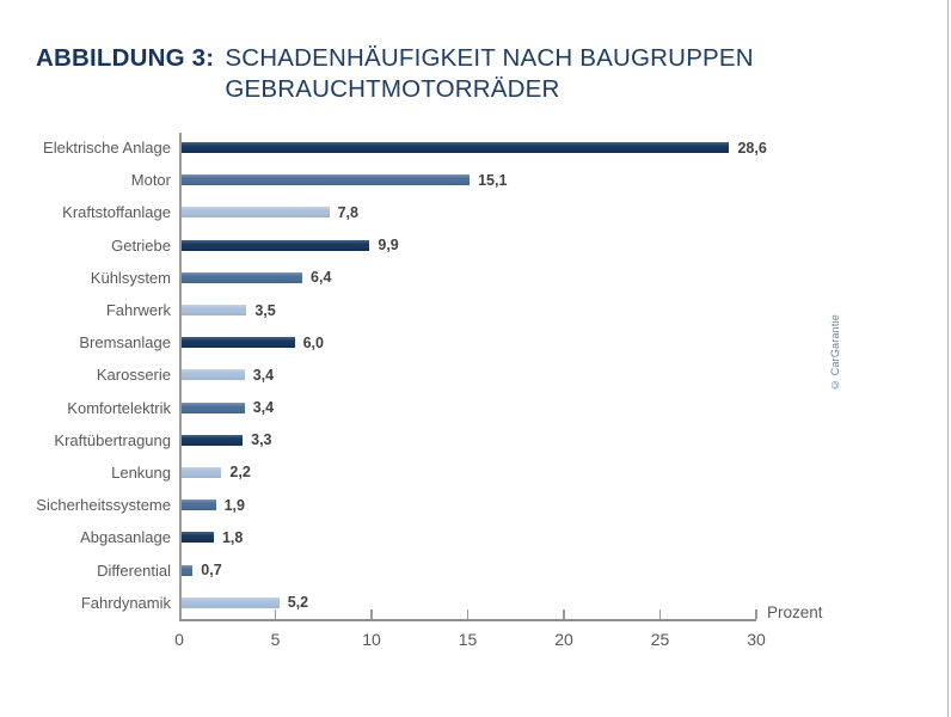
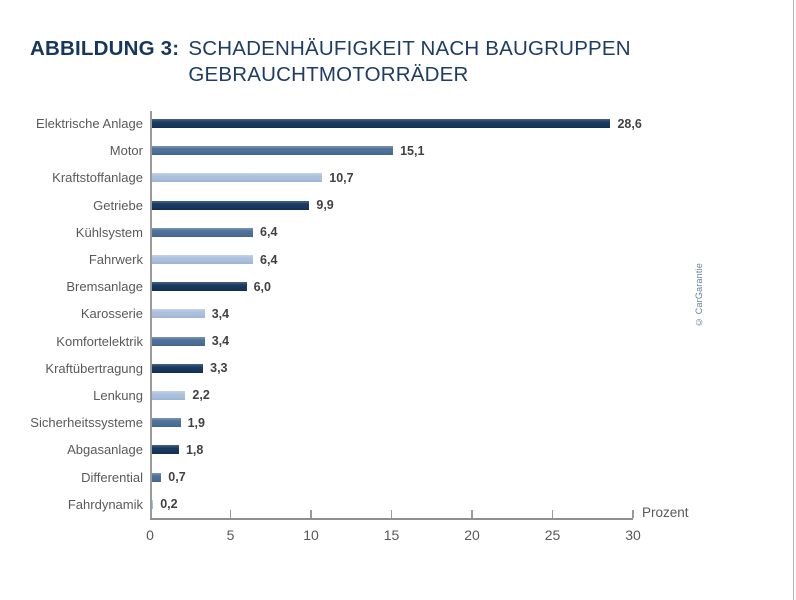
Kraftstoffanlage: 7,8 -> 10,7
Fahrwerk: 3,5 -> 6,4
Fahrdynamik: 5,2 -> 0,2
